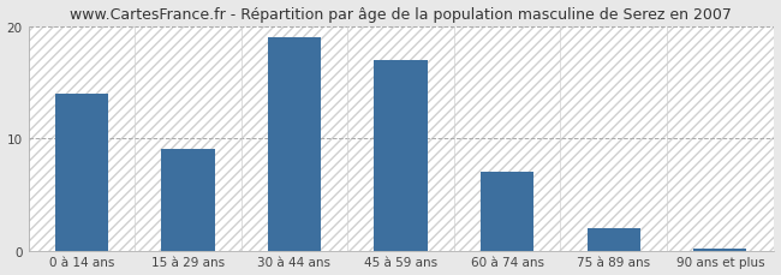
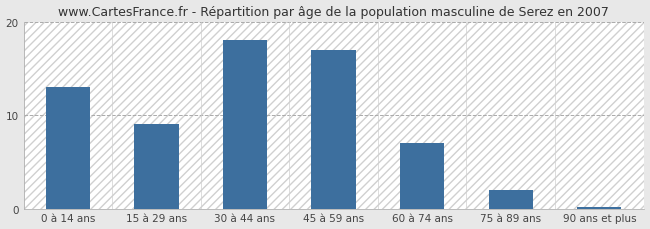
0 à 14 ans: 14.0 -> 13.0
30 à 44 ans: 19.0 -> 18.0
